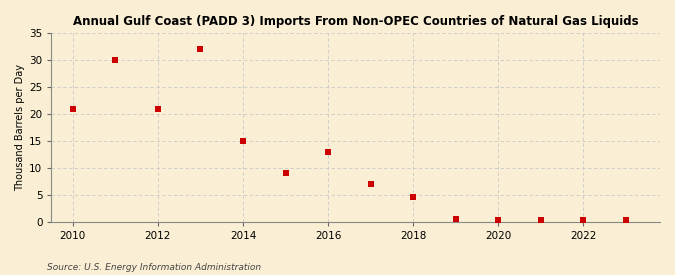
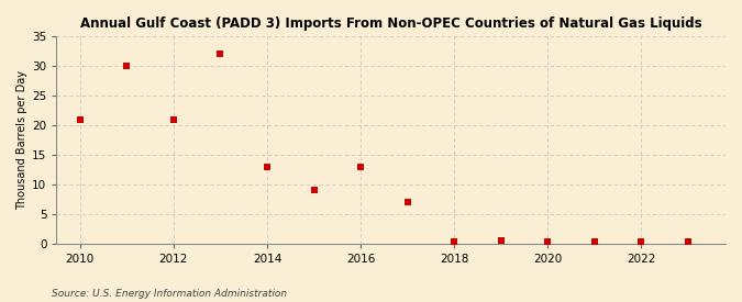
2014: 15.0 -> 13.0
2018: 4.6 -> 0.3
